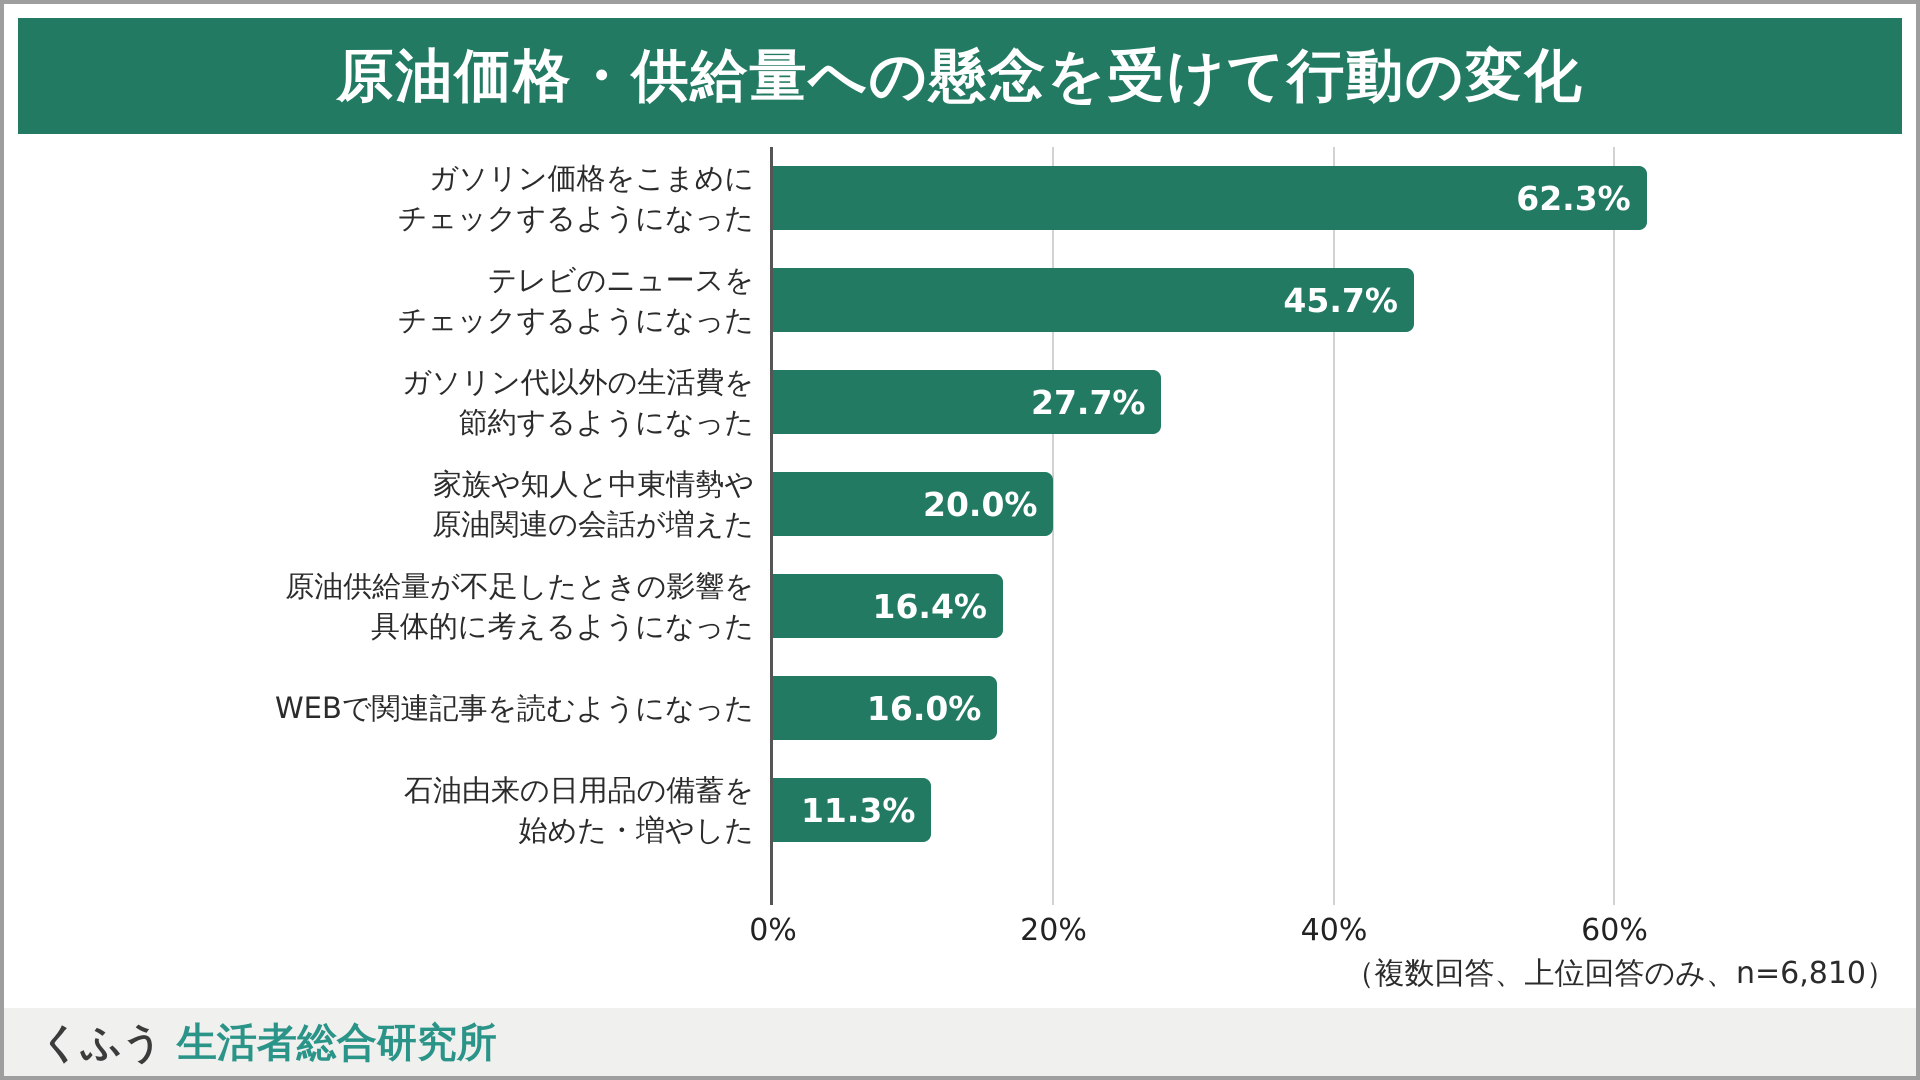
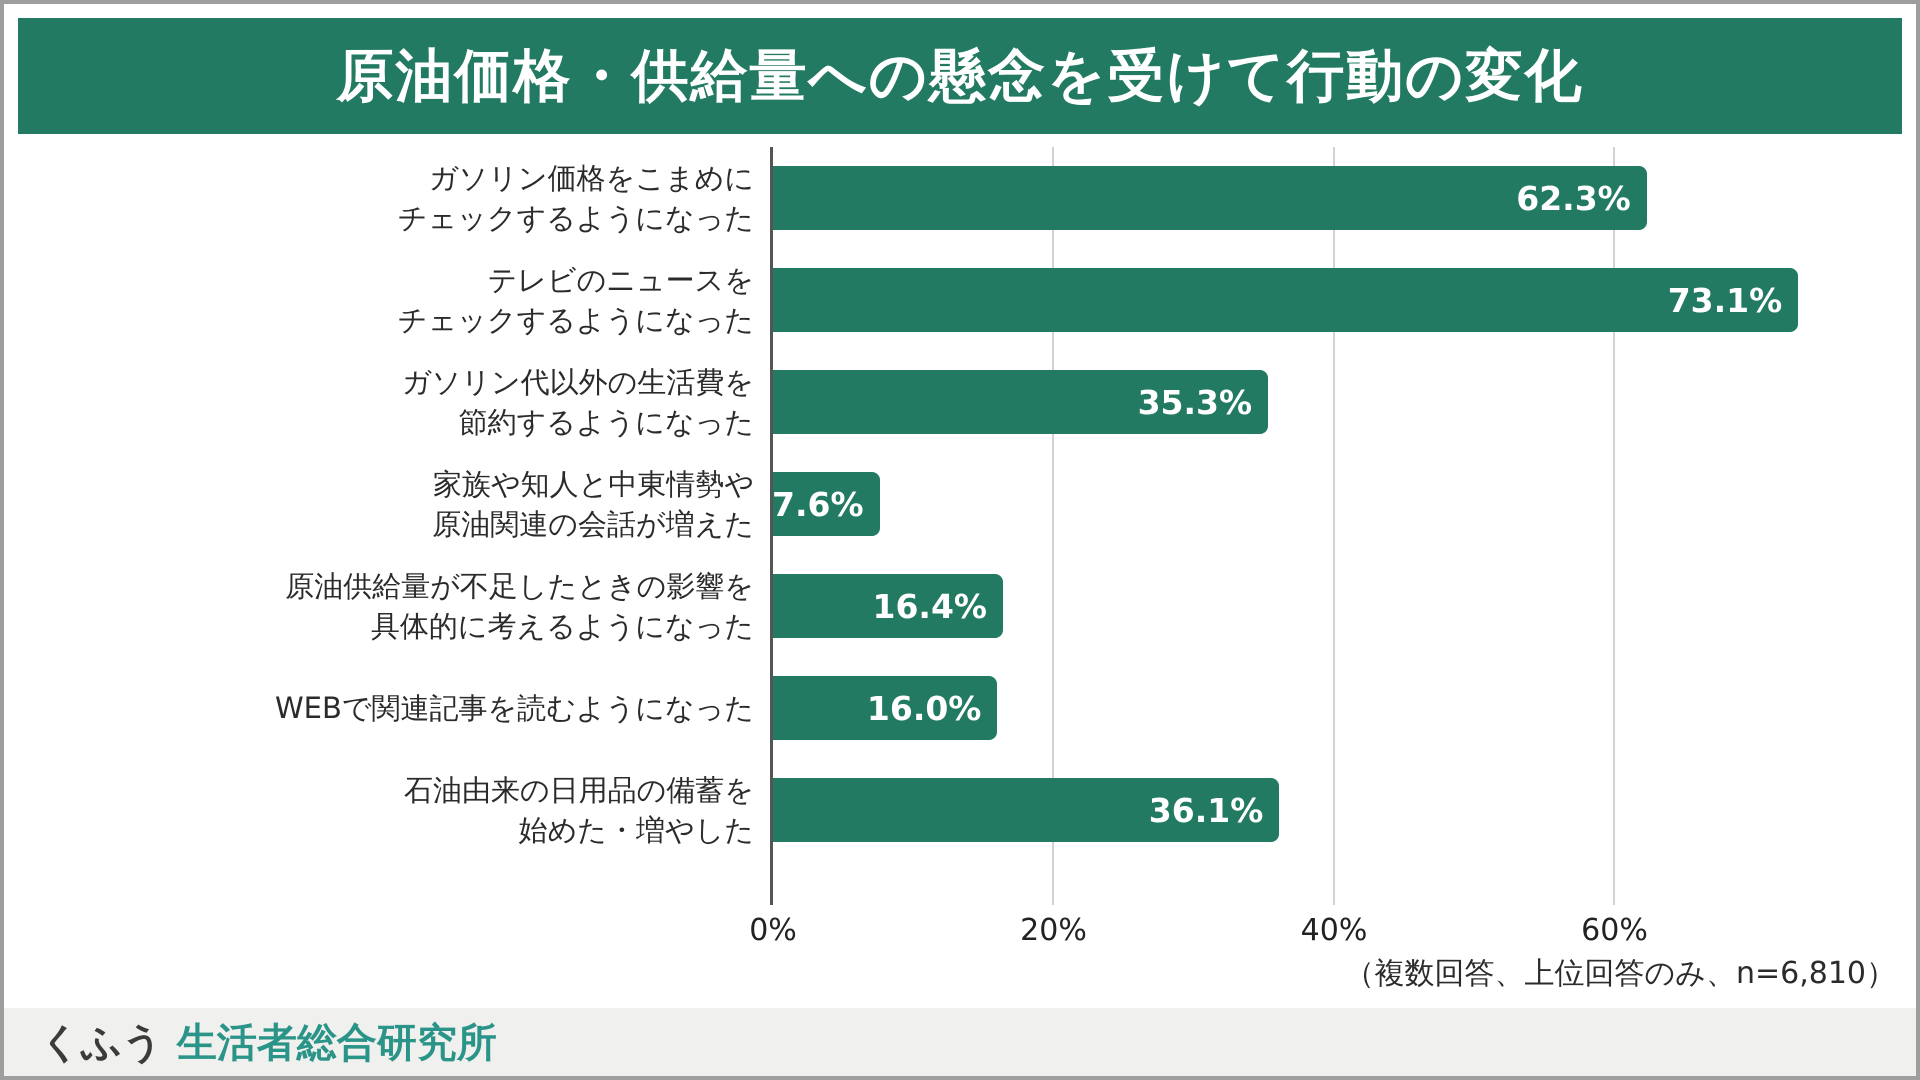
テレビのニュースを チェックするようになった: 45.7% -> 73.1%
ガソリン代以外の生活費を 節約するようになった: 27.7% -> 35.3%
家族や知人と中東情勢や 原油関連の会話が増えた: 20.0% -> 7.6%
石油由来の日用品の備蓄を 始めた・増やした: 11.3% -> 36.1%
